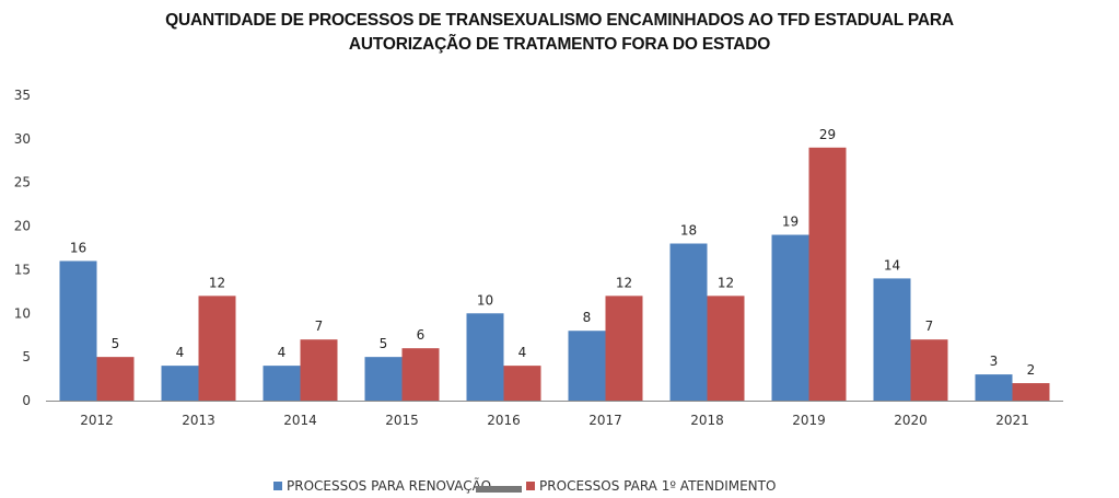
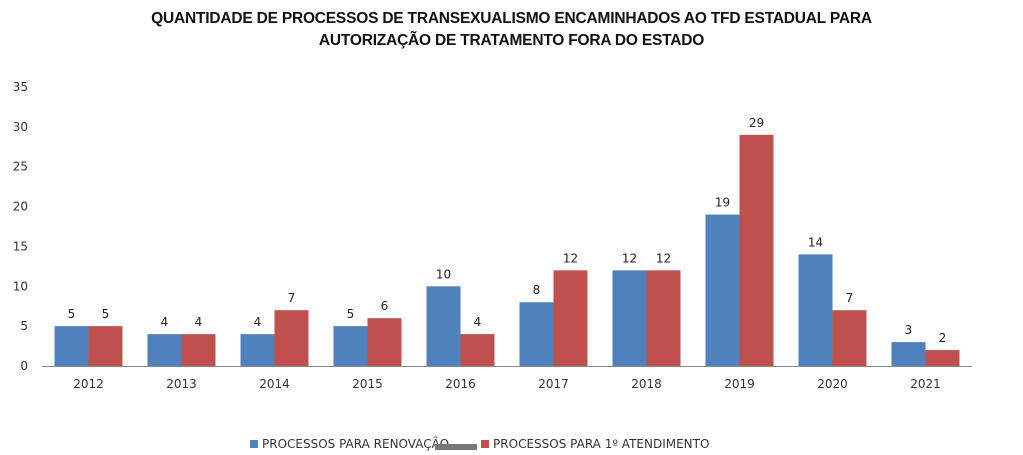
PROCESSOS PARA RENOVAÇÃO/2012: 16 -> 5
PROCESSOS PARA 1º ATENDIMENTO/2013: 12 -> 4
PROCESSOS PARA RENOVAÇÃO/2018: 18 -> 12
